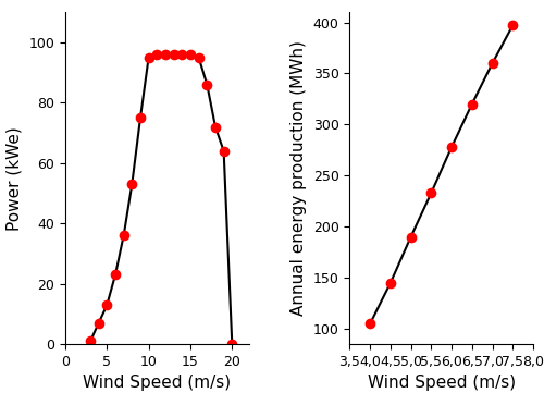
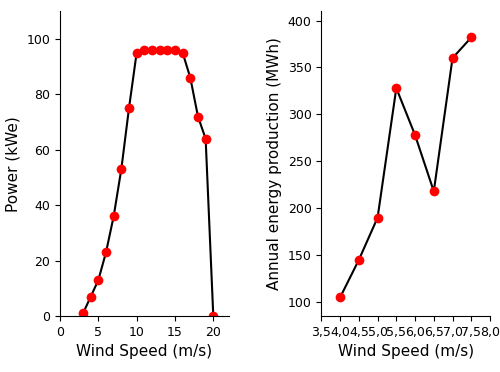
5,5: 233 -> 328
6,5: 320 -> 218
7,5: 397 -> 382
